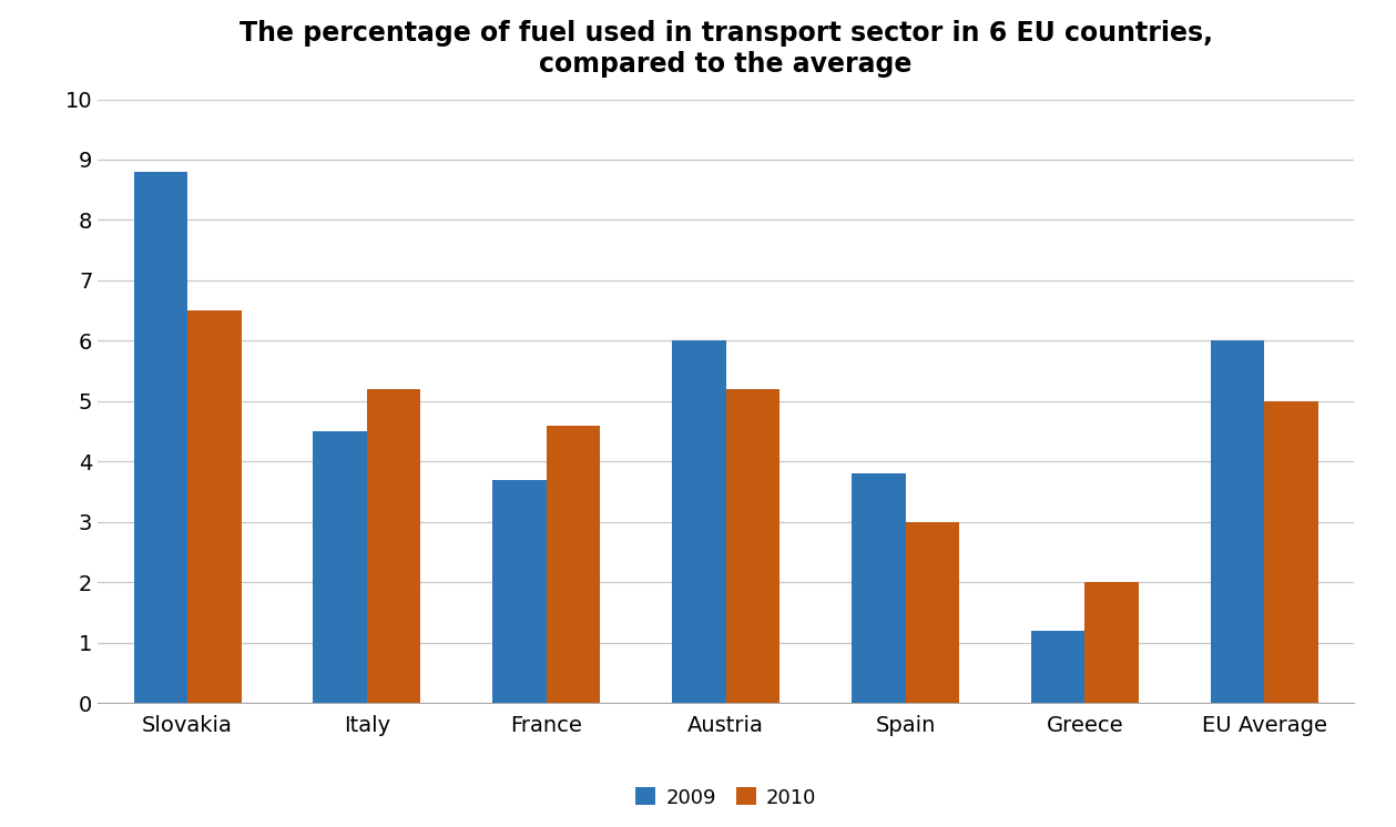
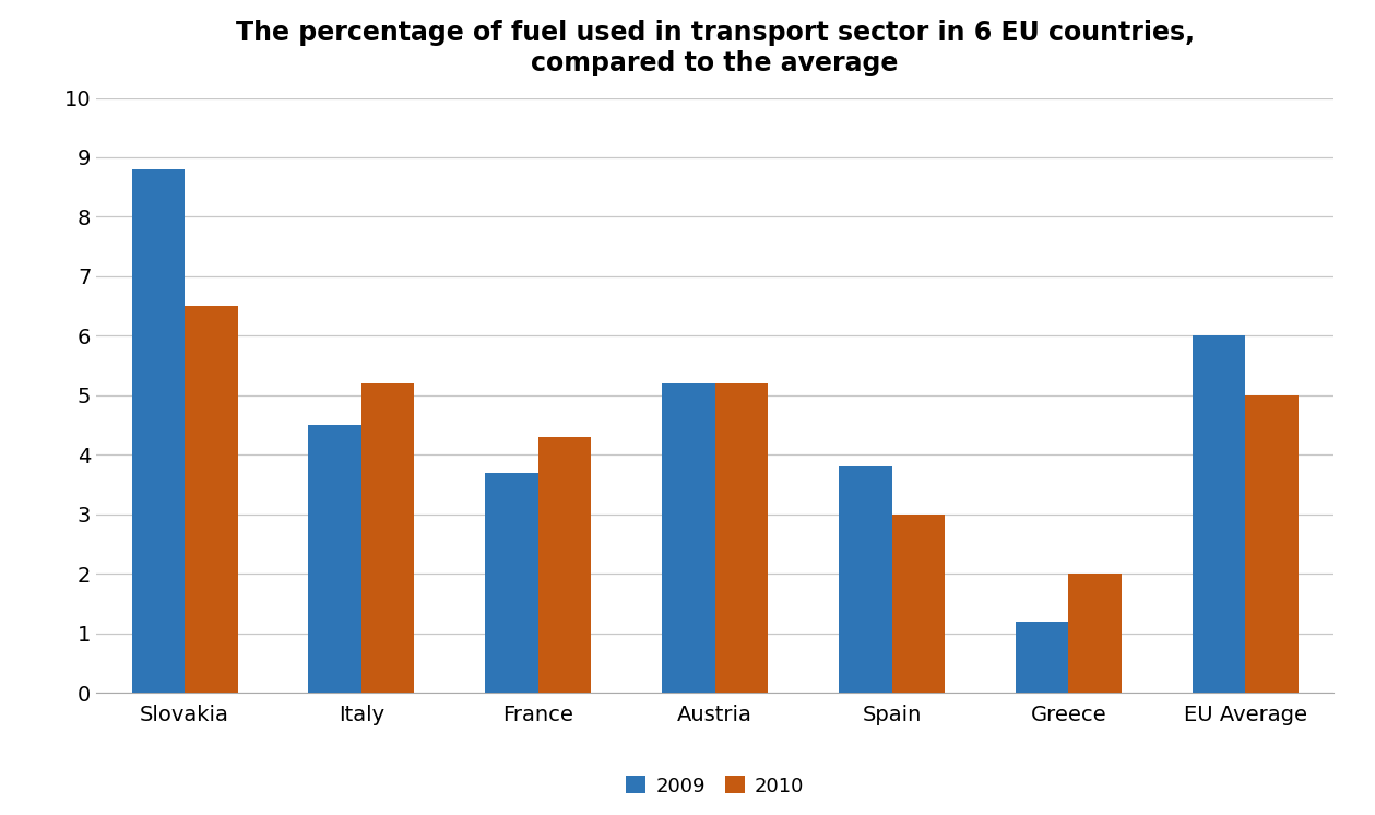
2010/France: 4.6 -> 4.3
2009/Austria: 6.0 -> 5.2
